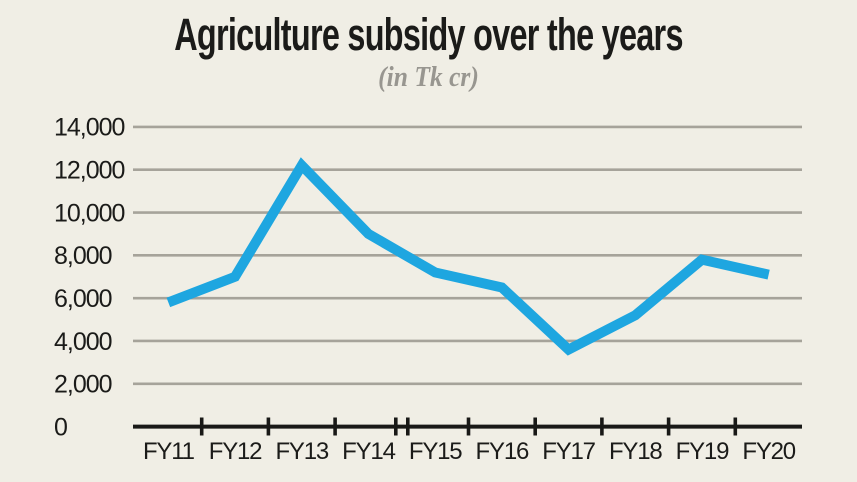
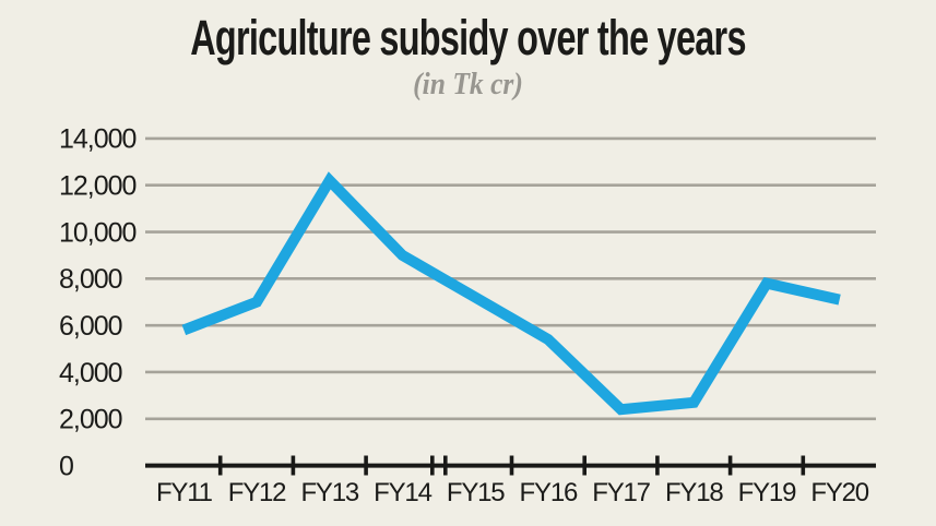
FY16: 6500 -> 5400
FY17: 3600 -> 2400
FY18: 5200 -> 2700
